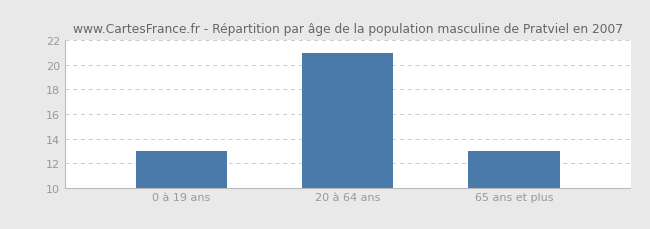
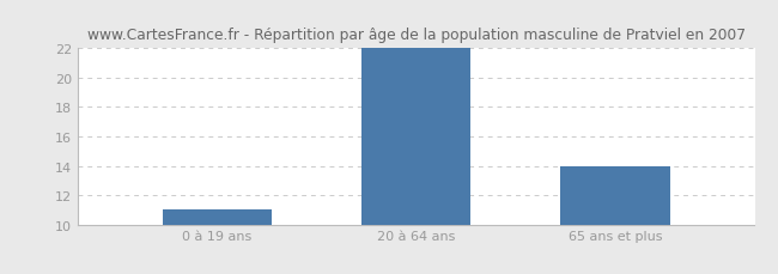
0 à 19 ans: 13 -> 11
20 à 64 ans: 21 -> 22
65 ans et plus: 13 -> 14
